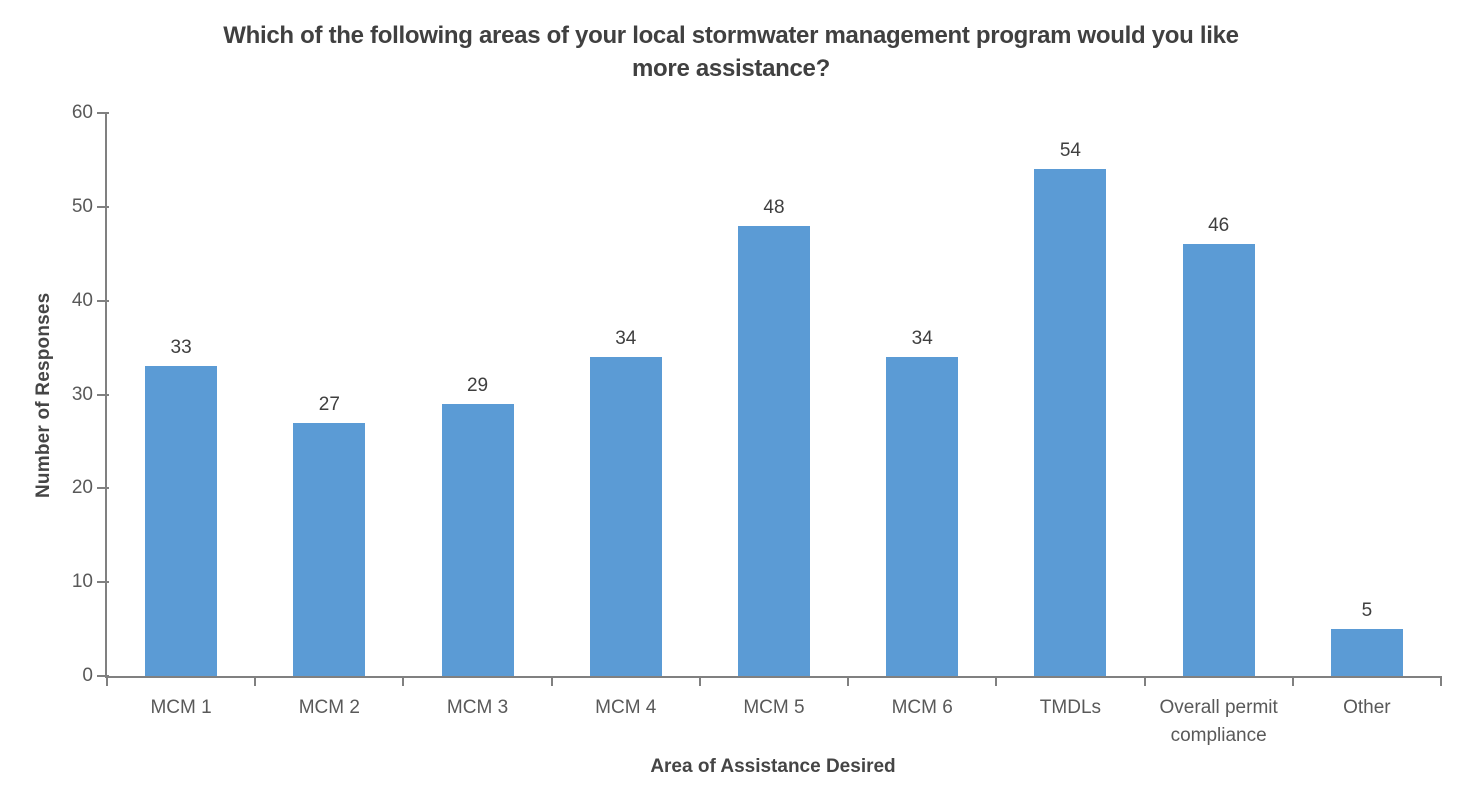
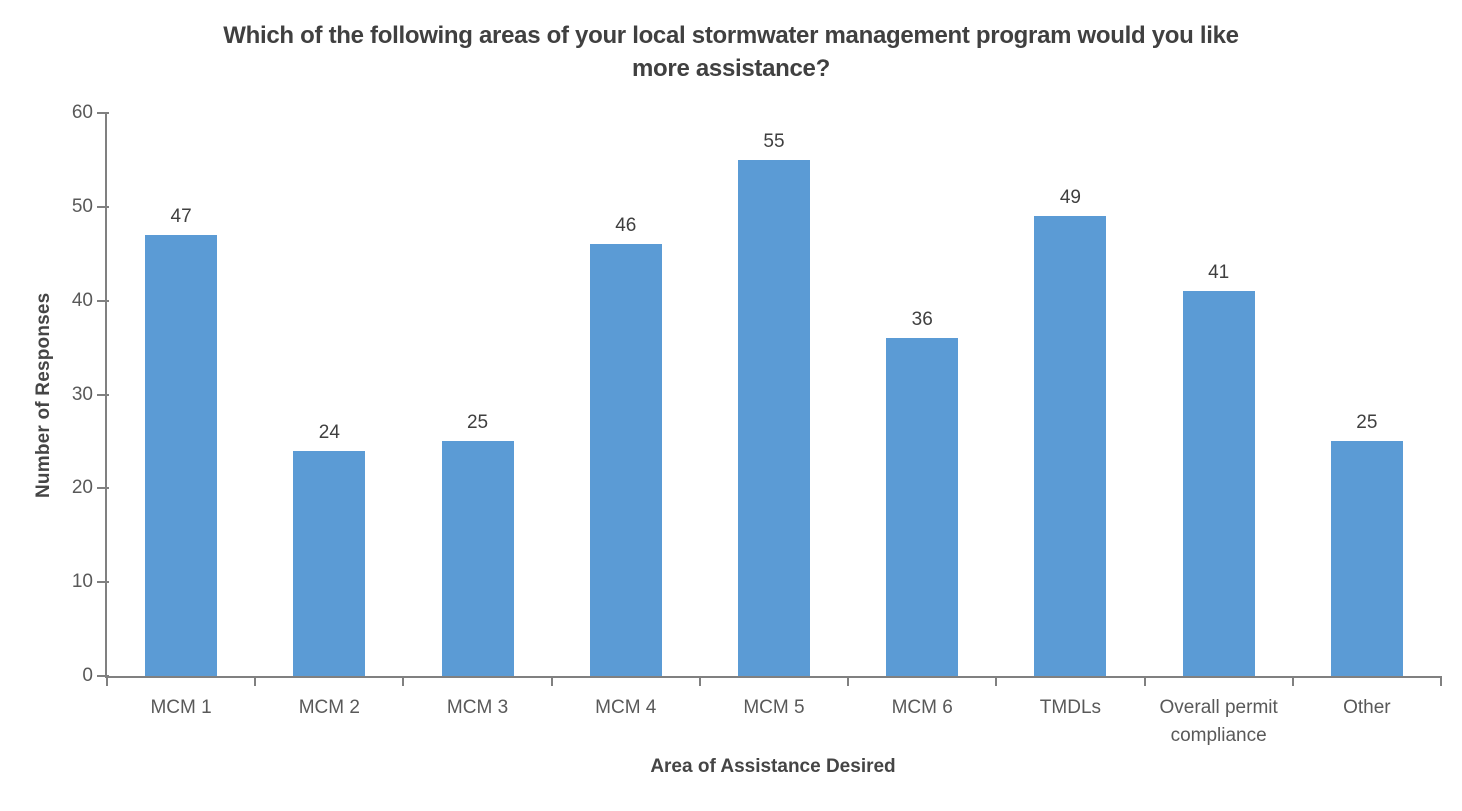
MCM 1: 33 -> 47
MCM 2: 27 -> 24
MCM 3: 29 -> 25
MCM 4: 34 -> 46
MCM 5: 48 -> 55
MCM 6: 34 -> 36
TMDLs: 54 -> 49
Overall permit compliance: 46 -> 41
Other: 5 -> 25
